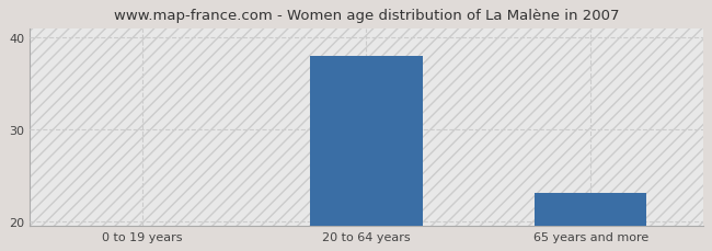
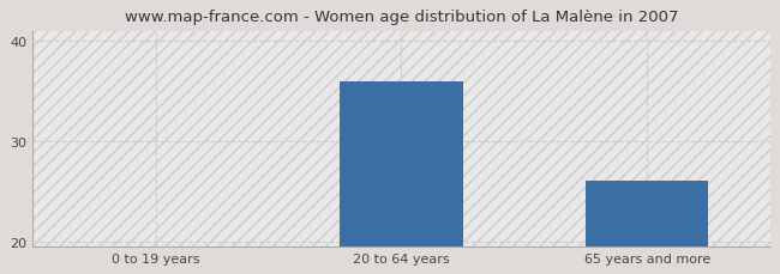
20 to 64 years: 38.0 -> 36.0
65 years and more: 23.0 -> 26.0
